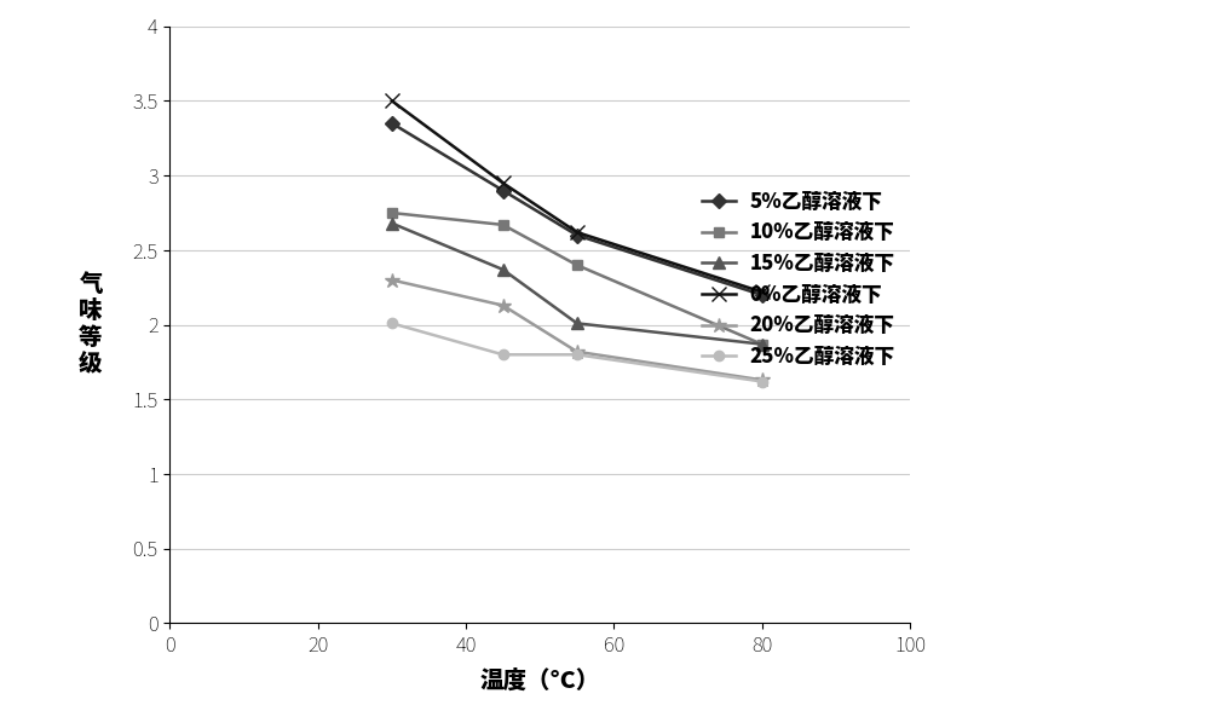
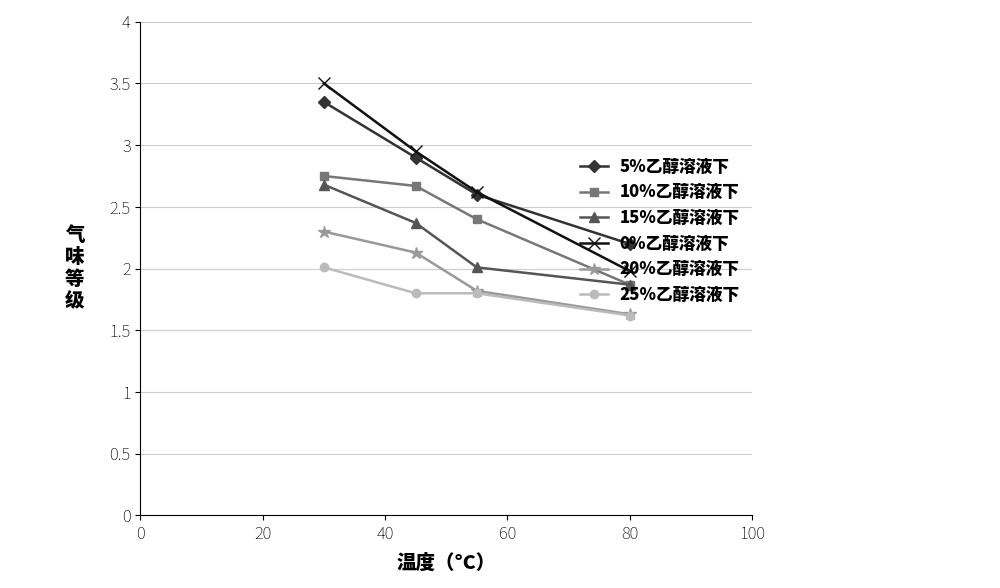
0%乙醇溶液下/80: 2.22 -> 1.98
